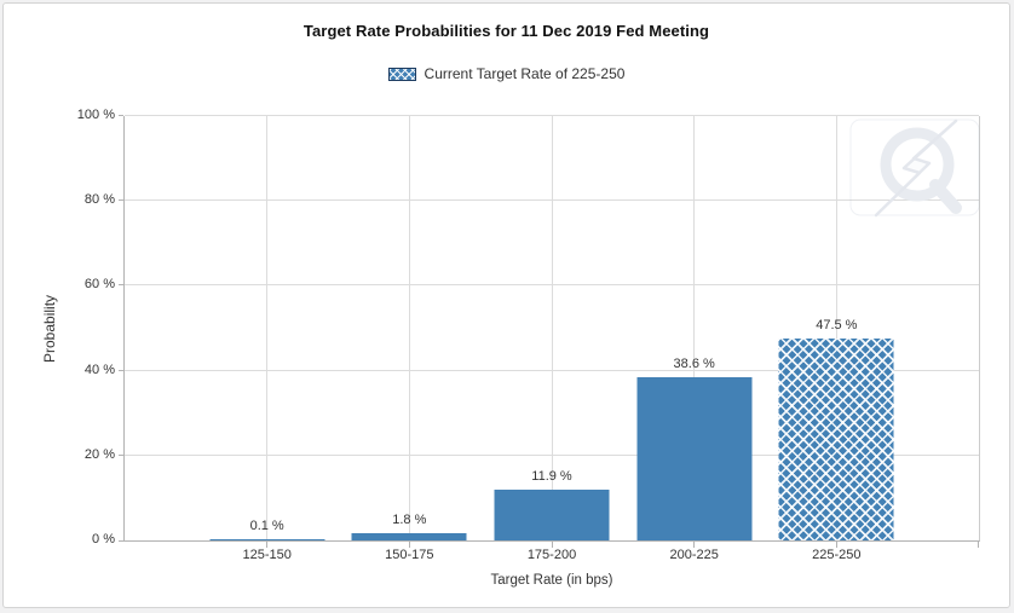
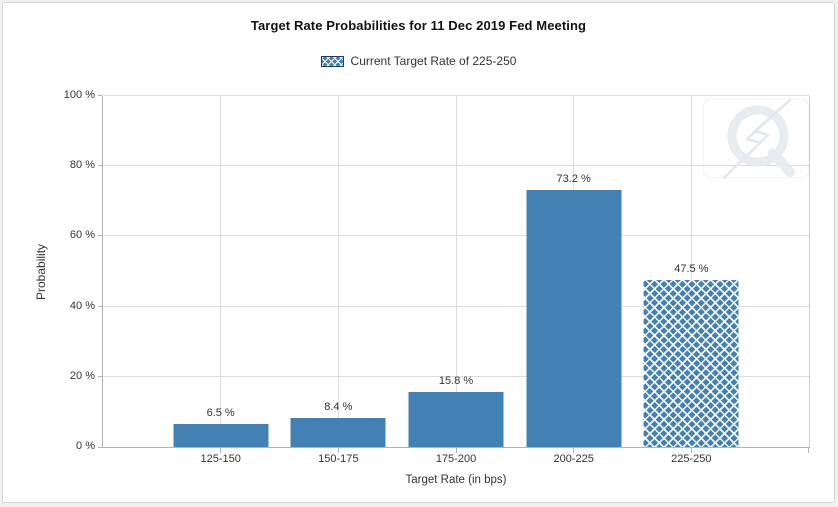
125-150: 0.1 -> 6.5
150-175: 1.8 -> 8.4
175-200: 11.9 -> 15.8
200-225: 38.6 -> 73.2
